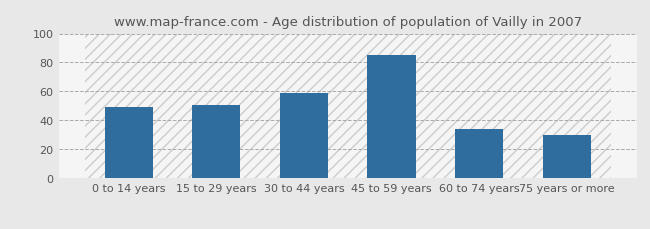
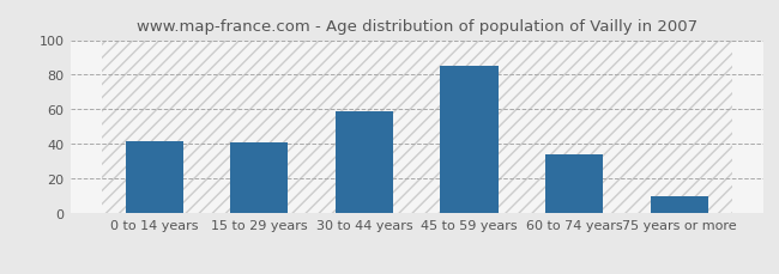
0 to 14 years: 49 -> 42
15 to 29 years: 51 -> 41
75 years or more: 30 -> 10
